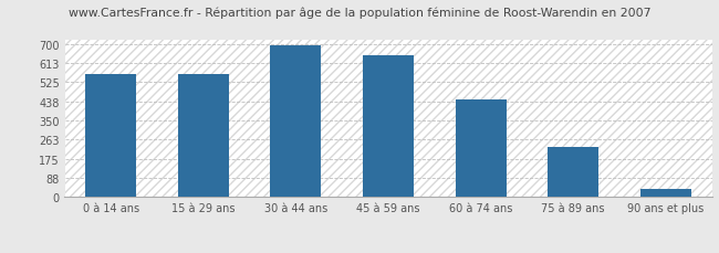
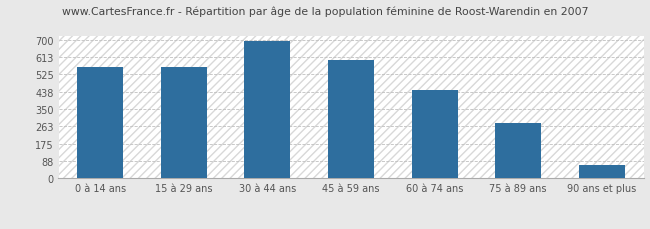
45 à 59 ans: 650 -> 600
75 à 89 ans: 230 -> 280
90 ans et plus: 40 -> 70
